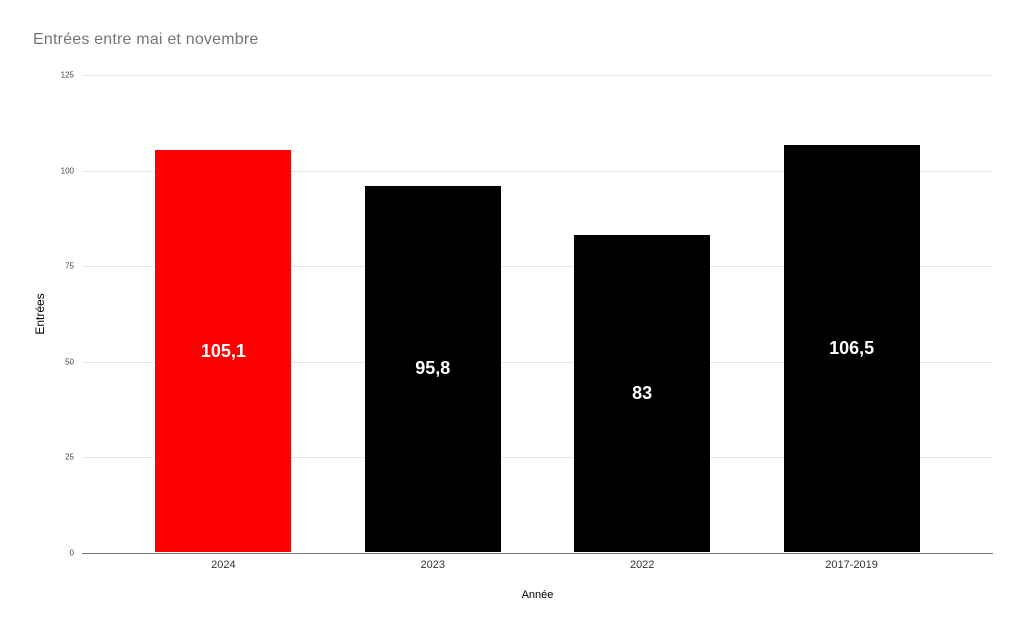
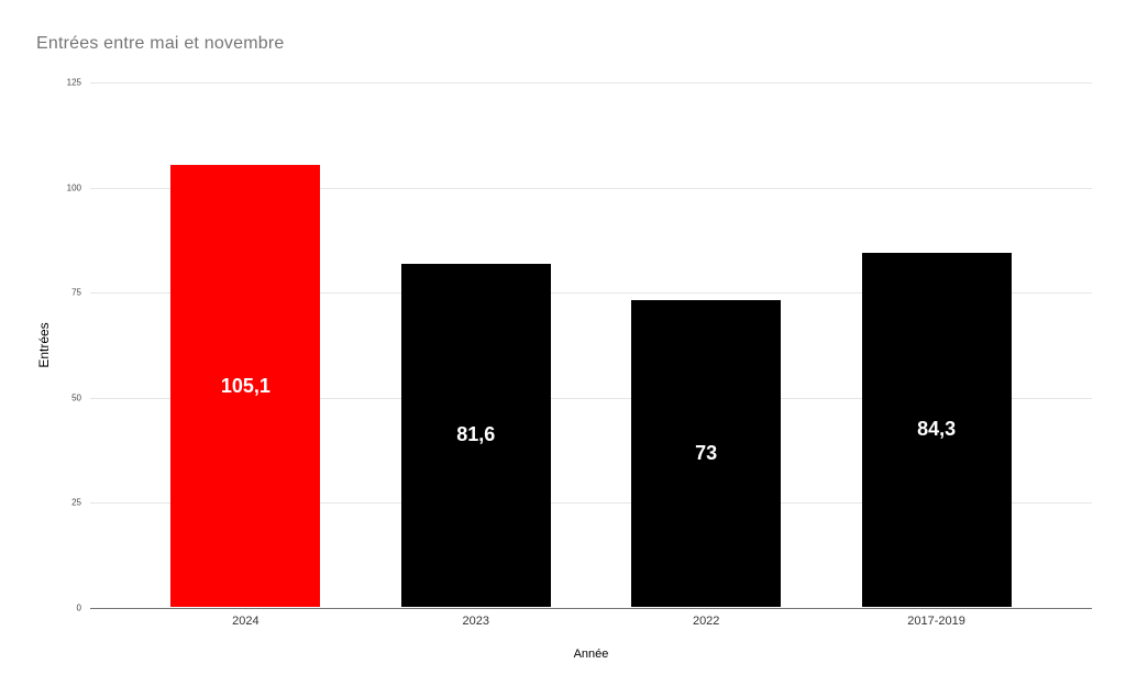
2023: 95,8 -> 81,6
2022: 83 -> 73
2017-2019: 106,5 -> 84,3
